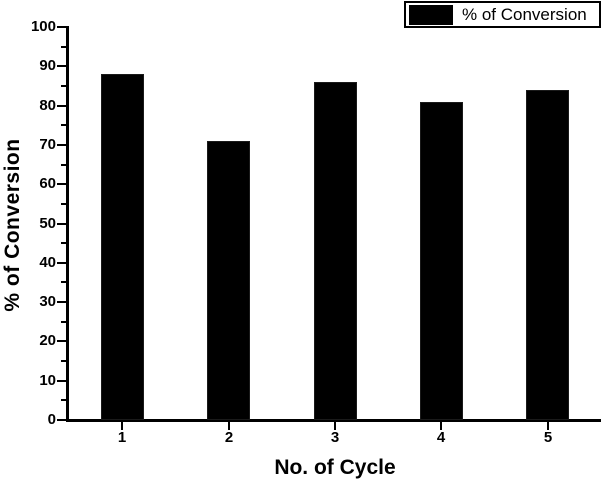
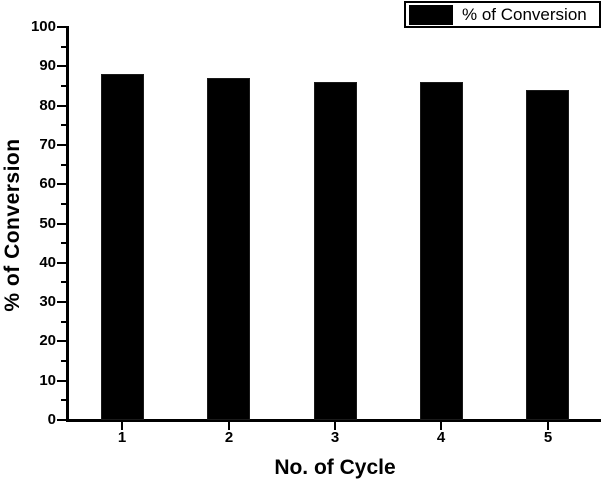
2: 71 -> 87
4: 81 -> 86
